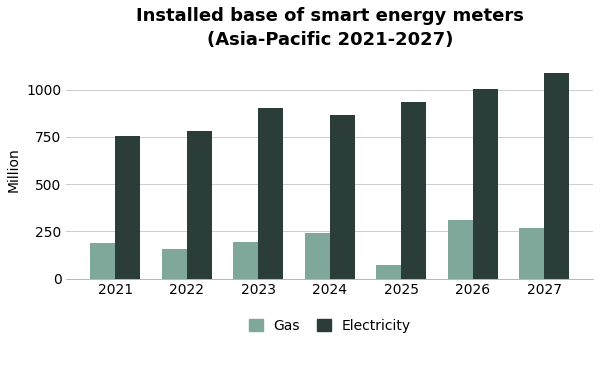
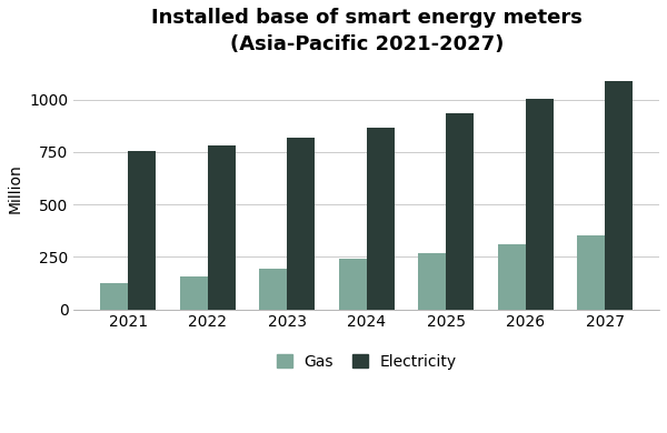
Gas/2021: 190 -> 120
Electricity/2023: 900 -> 820
Gas/2025: 70 -> 270
Gas/2027: 270 -> 350
